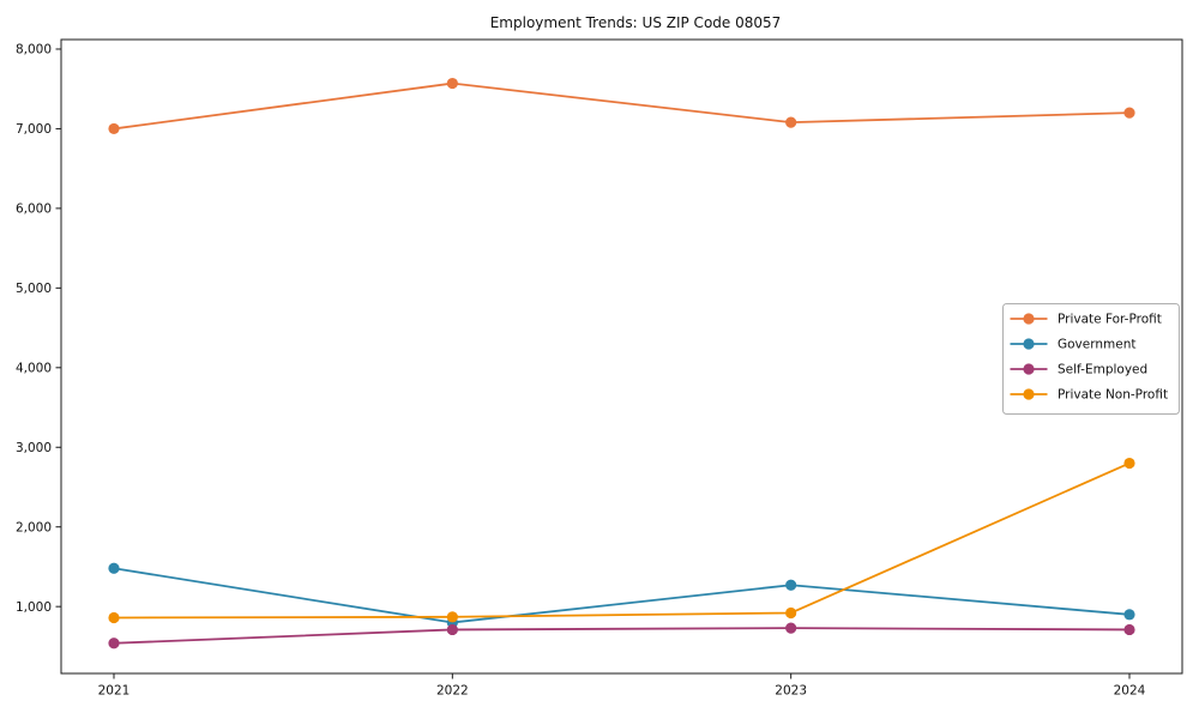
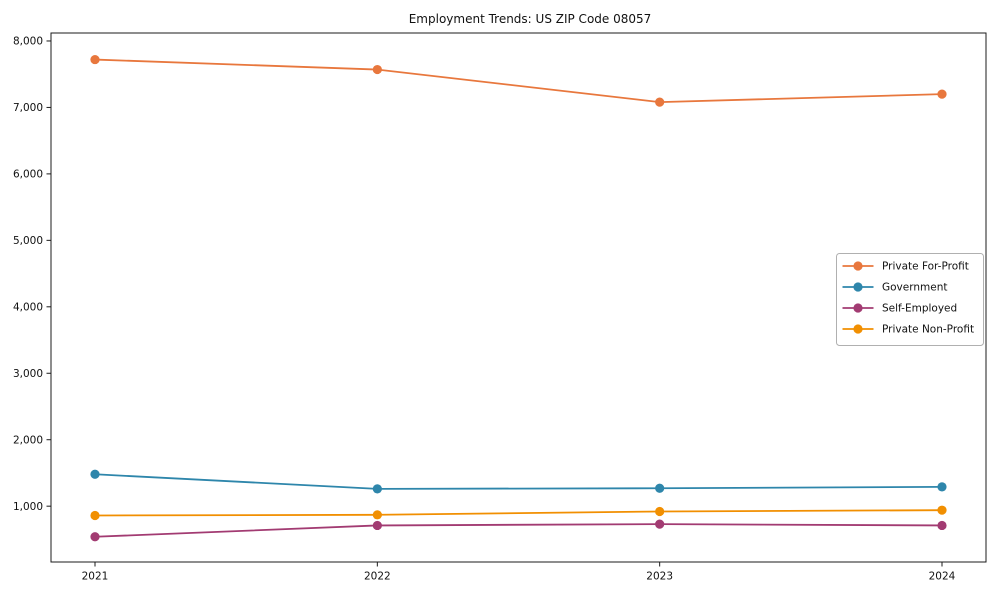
Private For-Profit/2021: 7000 -> 7700
Government/2022: 800 -> 1300
Government/2024: 900 -> 1300
Private Non-Profit/2024: 2800 -> 900
